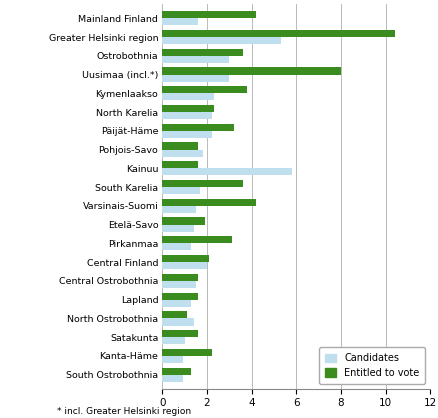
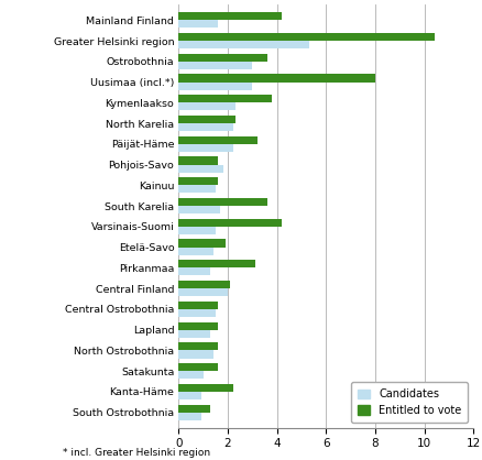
Candidates/Kainuu: 5.8 -> 1.5
Entitled to vote/North Ostrobothnia: 1.1 -> 1.6
